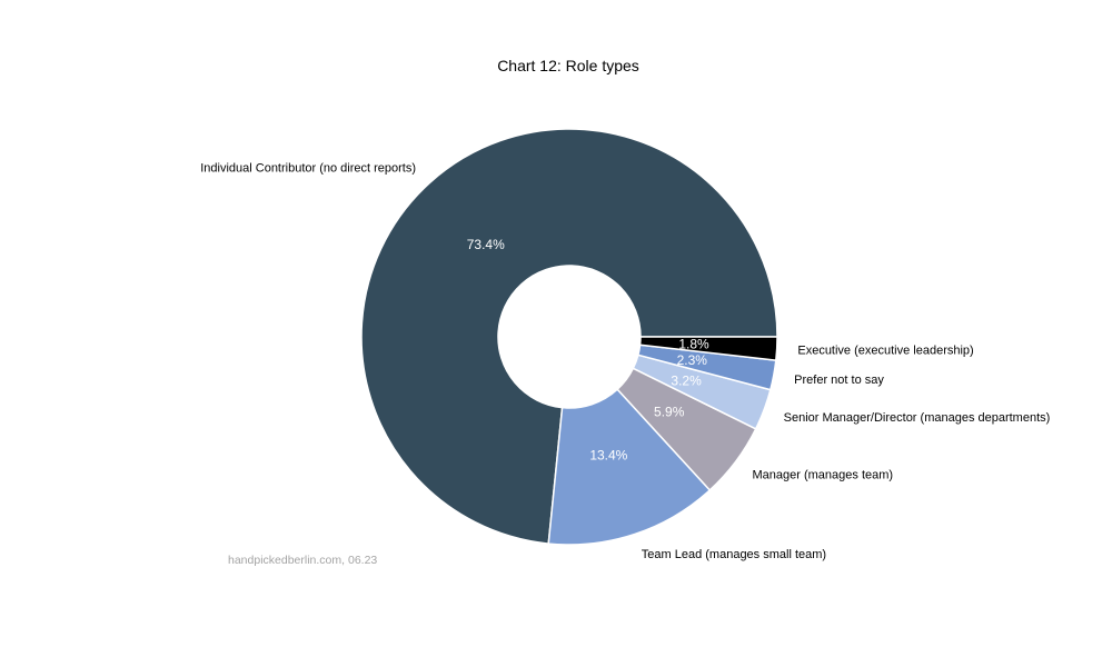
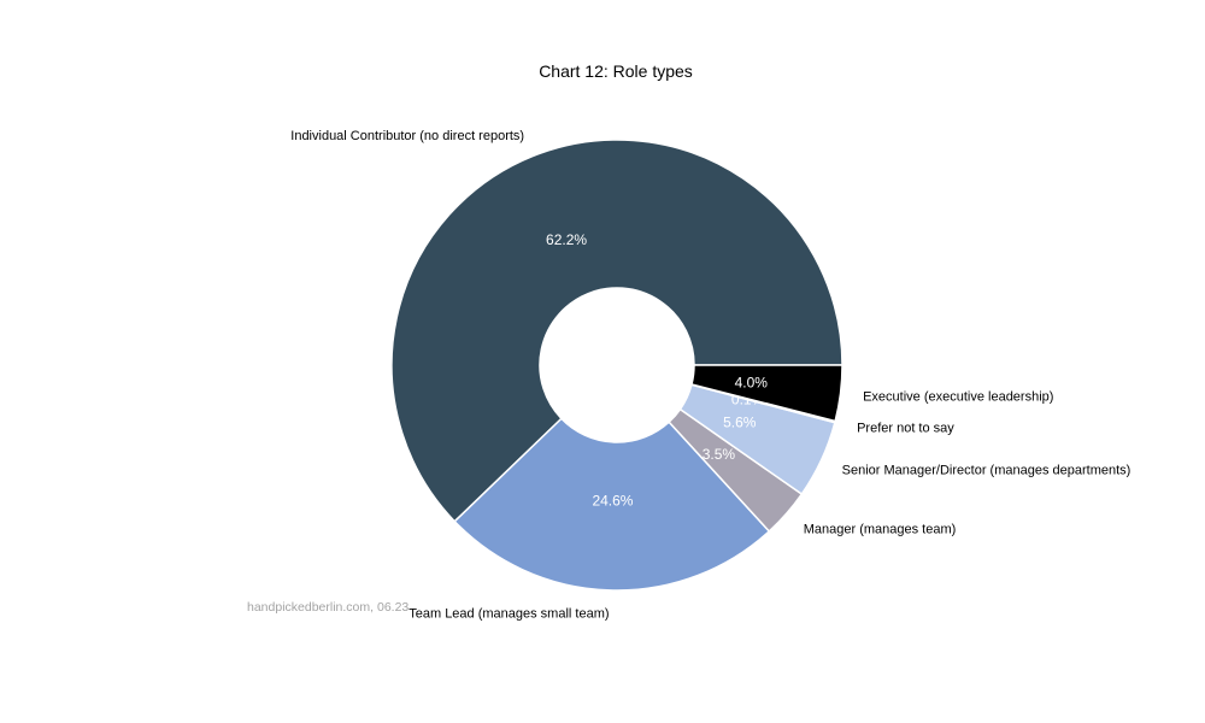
Individual Contributor (no direct reports): 73.4% -> 62.2%
Team Lead (manages small team): 13.4% -> 24.6%
Manager (manages team): 5.9% -> 3.5%
Senior Manager/Director (manages departments): 3.2% -> 5.6%
Prefer not to say: 2.3% -> 0.1%
Executive (executive leadership): 1.8% -> 4.0%
